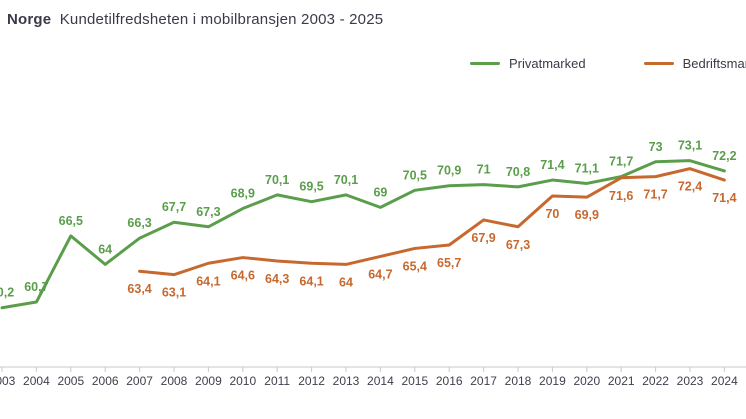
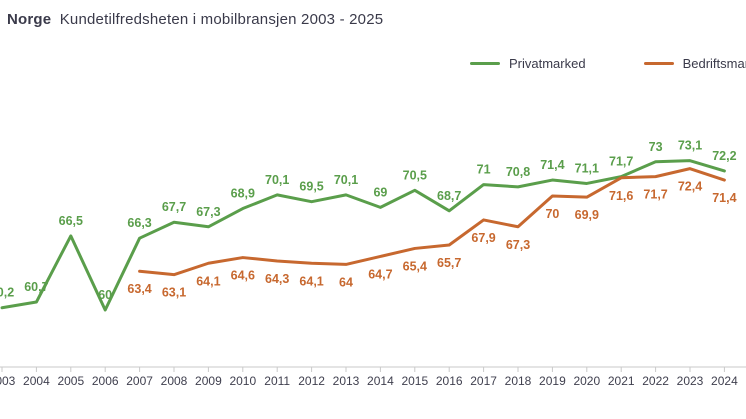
Privatmarked/2006: 64 -> 60
Privatmarked/2016: 70,9 -> 68,7
